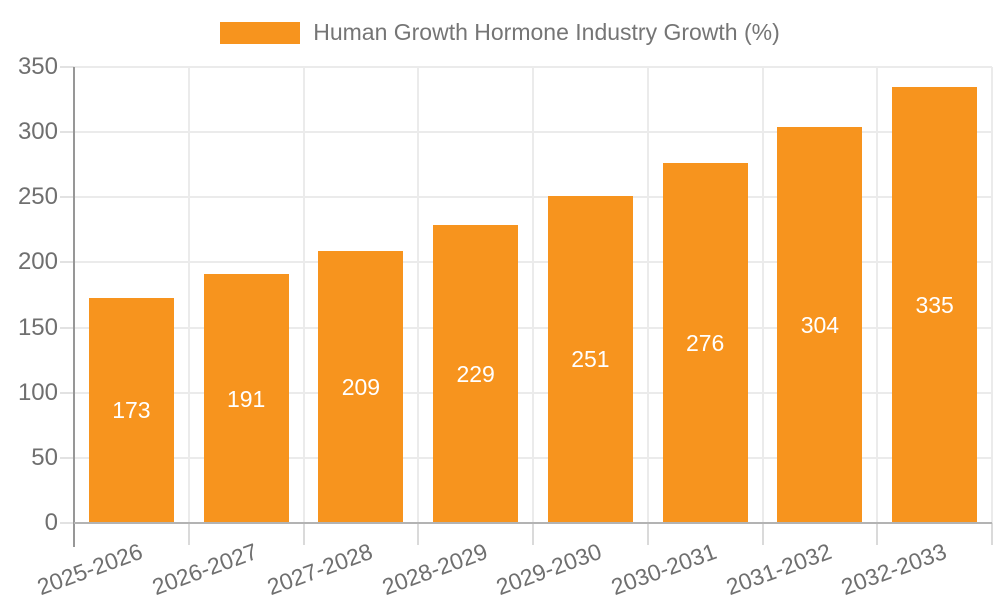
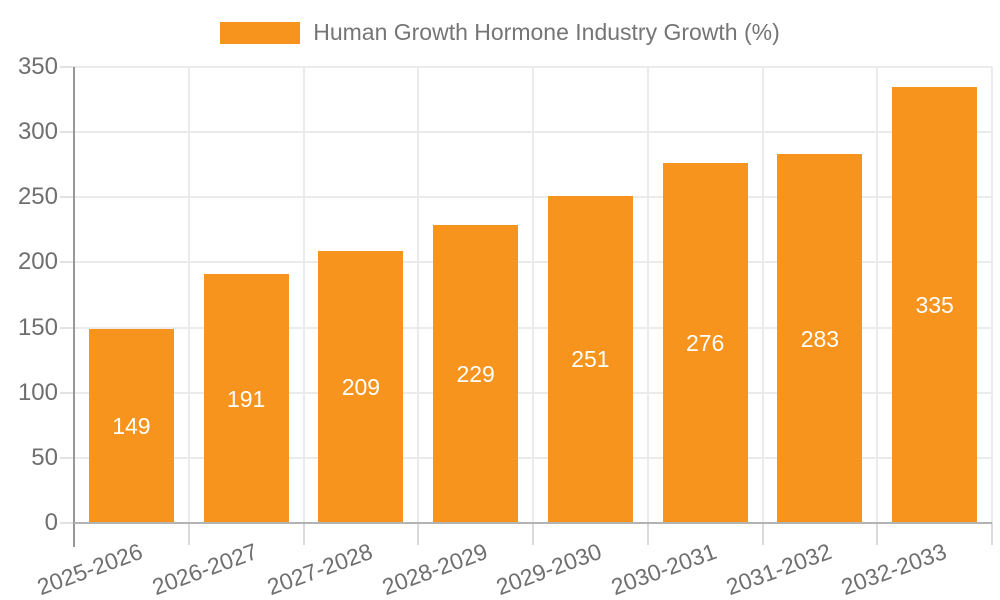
2025-2026: 173 -> 149
2031-2032: 304 -> 283
